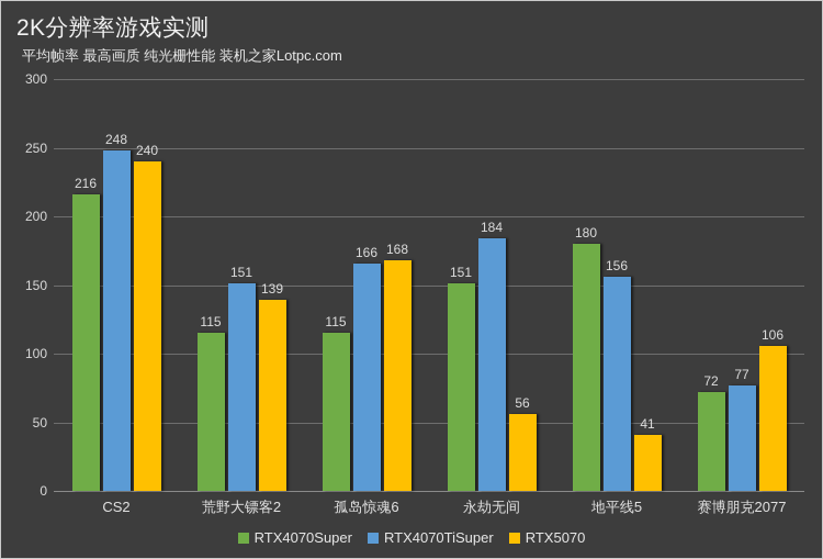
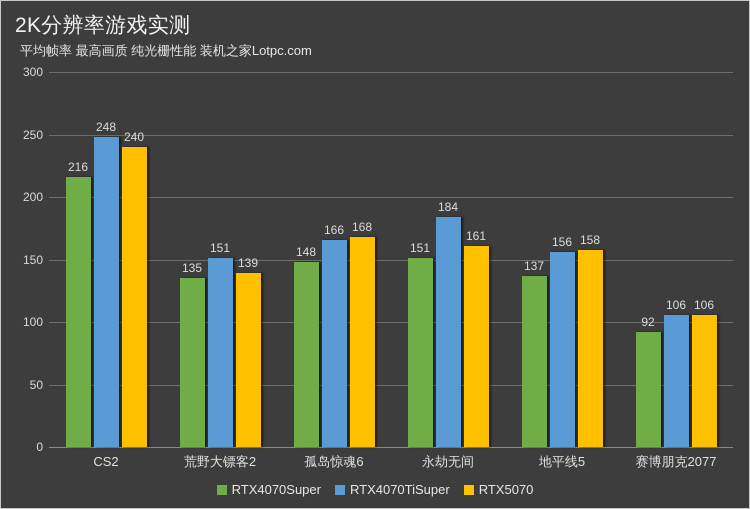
RTX4070Super/荒野大镖客2: 115 -> 135
RTX4070Super/孤岛惊魂6: 115 -> 148
RTX5070/永劫无间: 56 -> 161
RTX4070Super/地平线5: 180 -> 137
RTX5070/地平线5: 41 -> 158
RTX4070Super/赛博朋克2077: 72 -> 92
RTX4070TiSuper/赛博朋克2077: 77 -> 106
